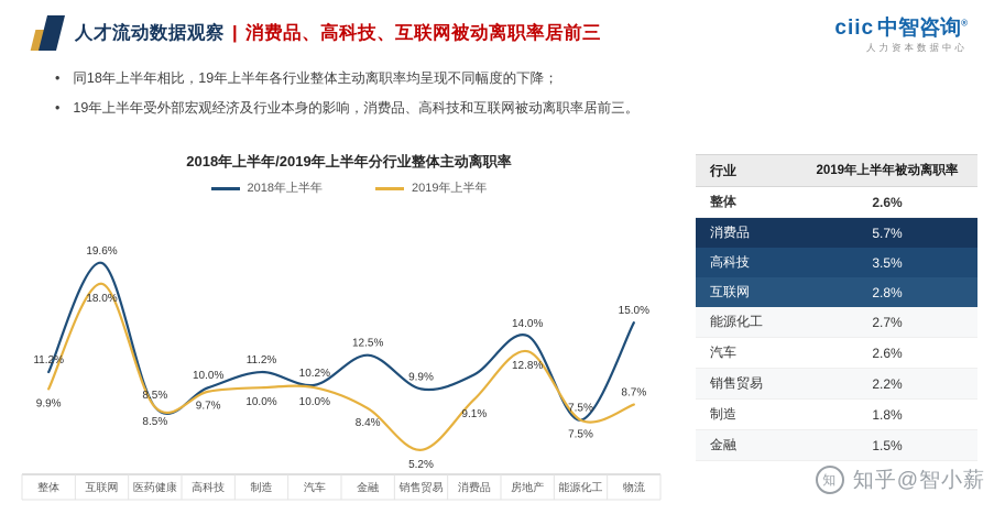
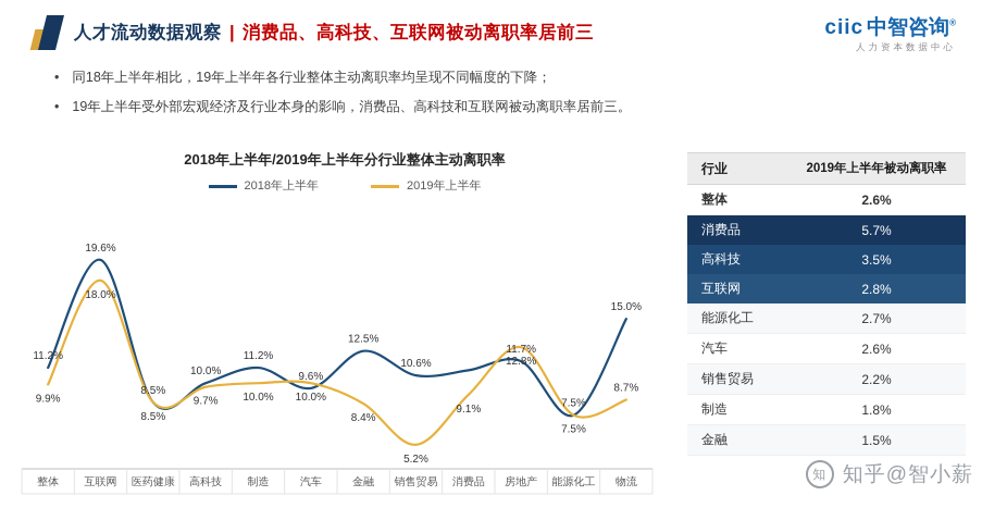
2018年上半年/汽车: 10.2% -> 9.6%
2018年上半年/销售贸易: 9.9% -> 10.6%
2018年上半年/房地产: 14.0% -> 11.7%
